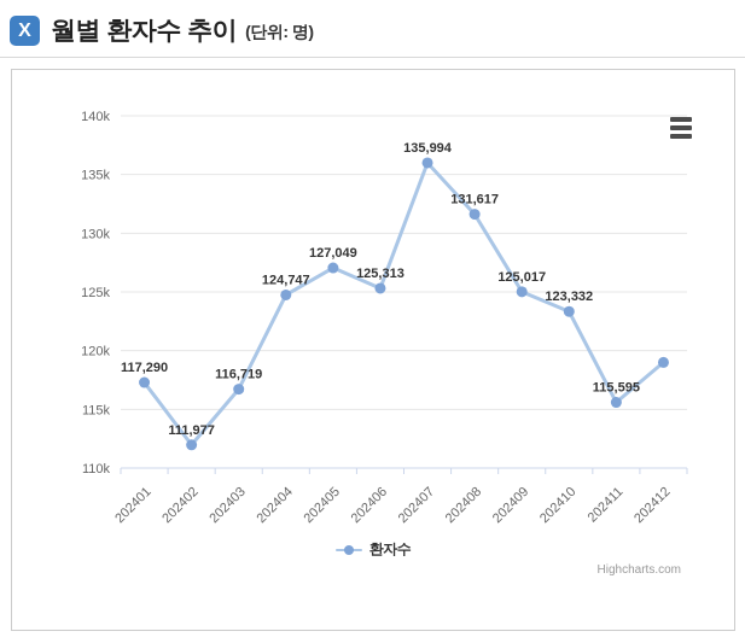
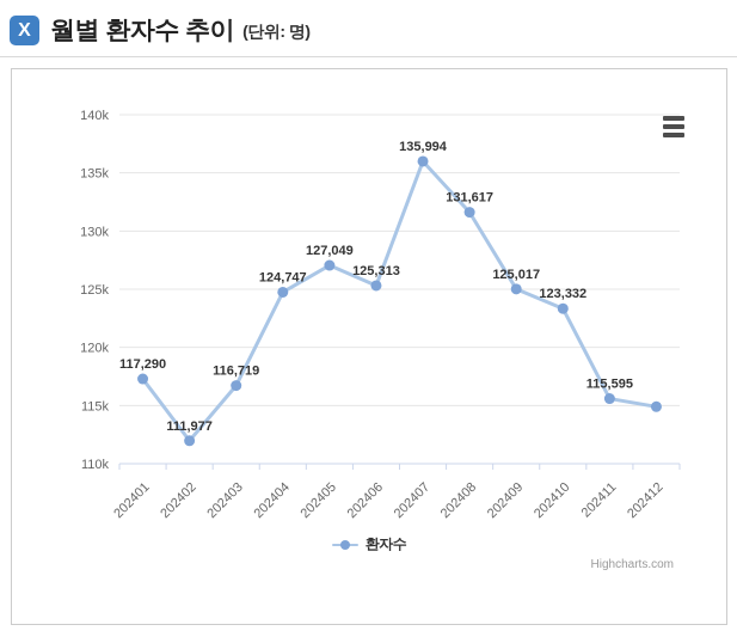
202412: 119k -> 115k
